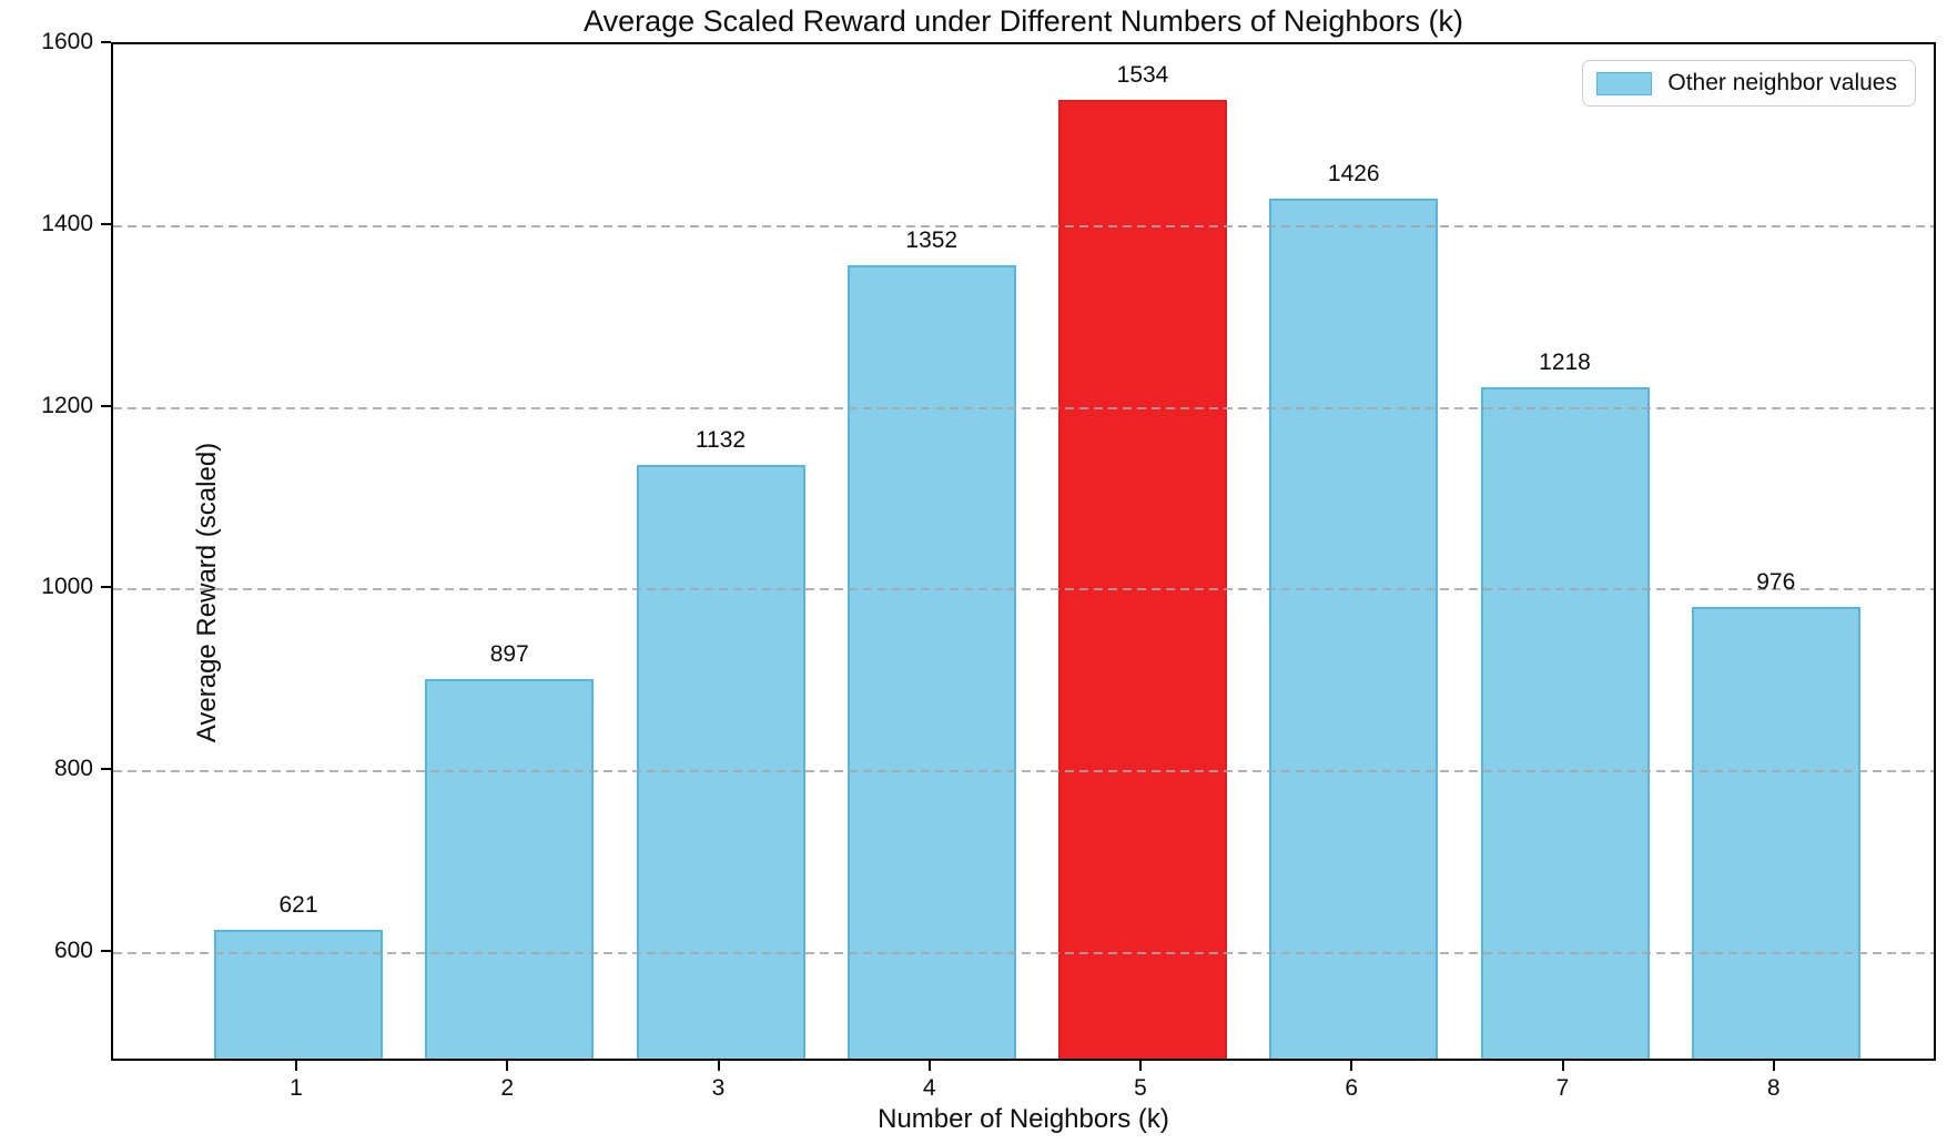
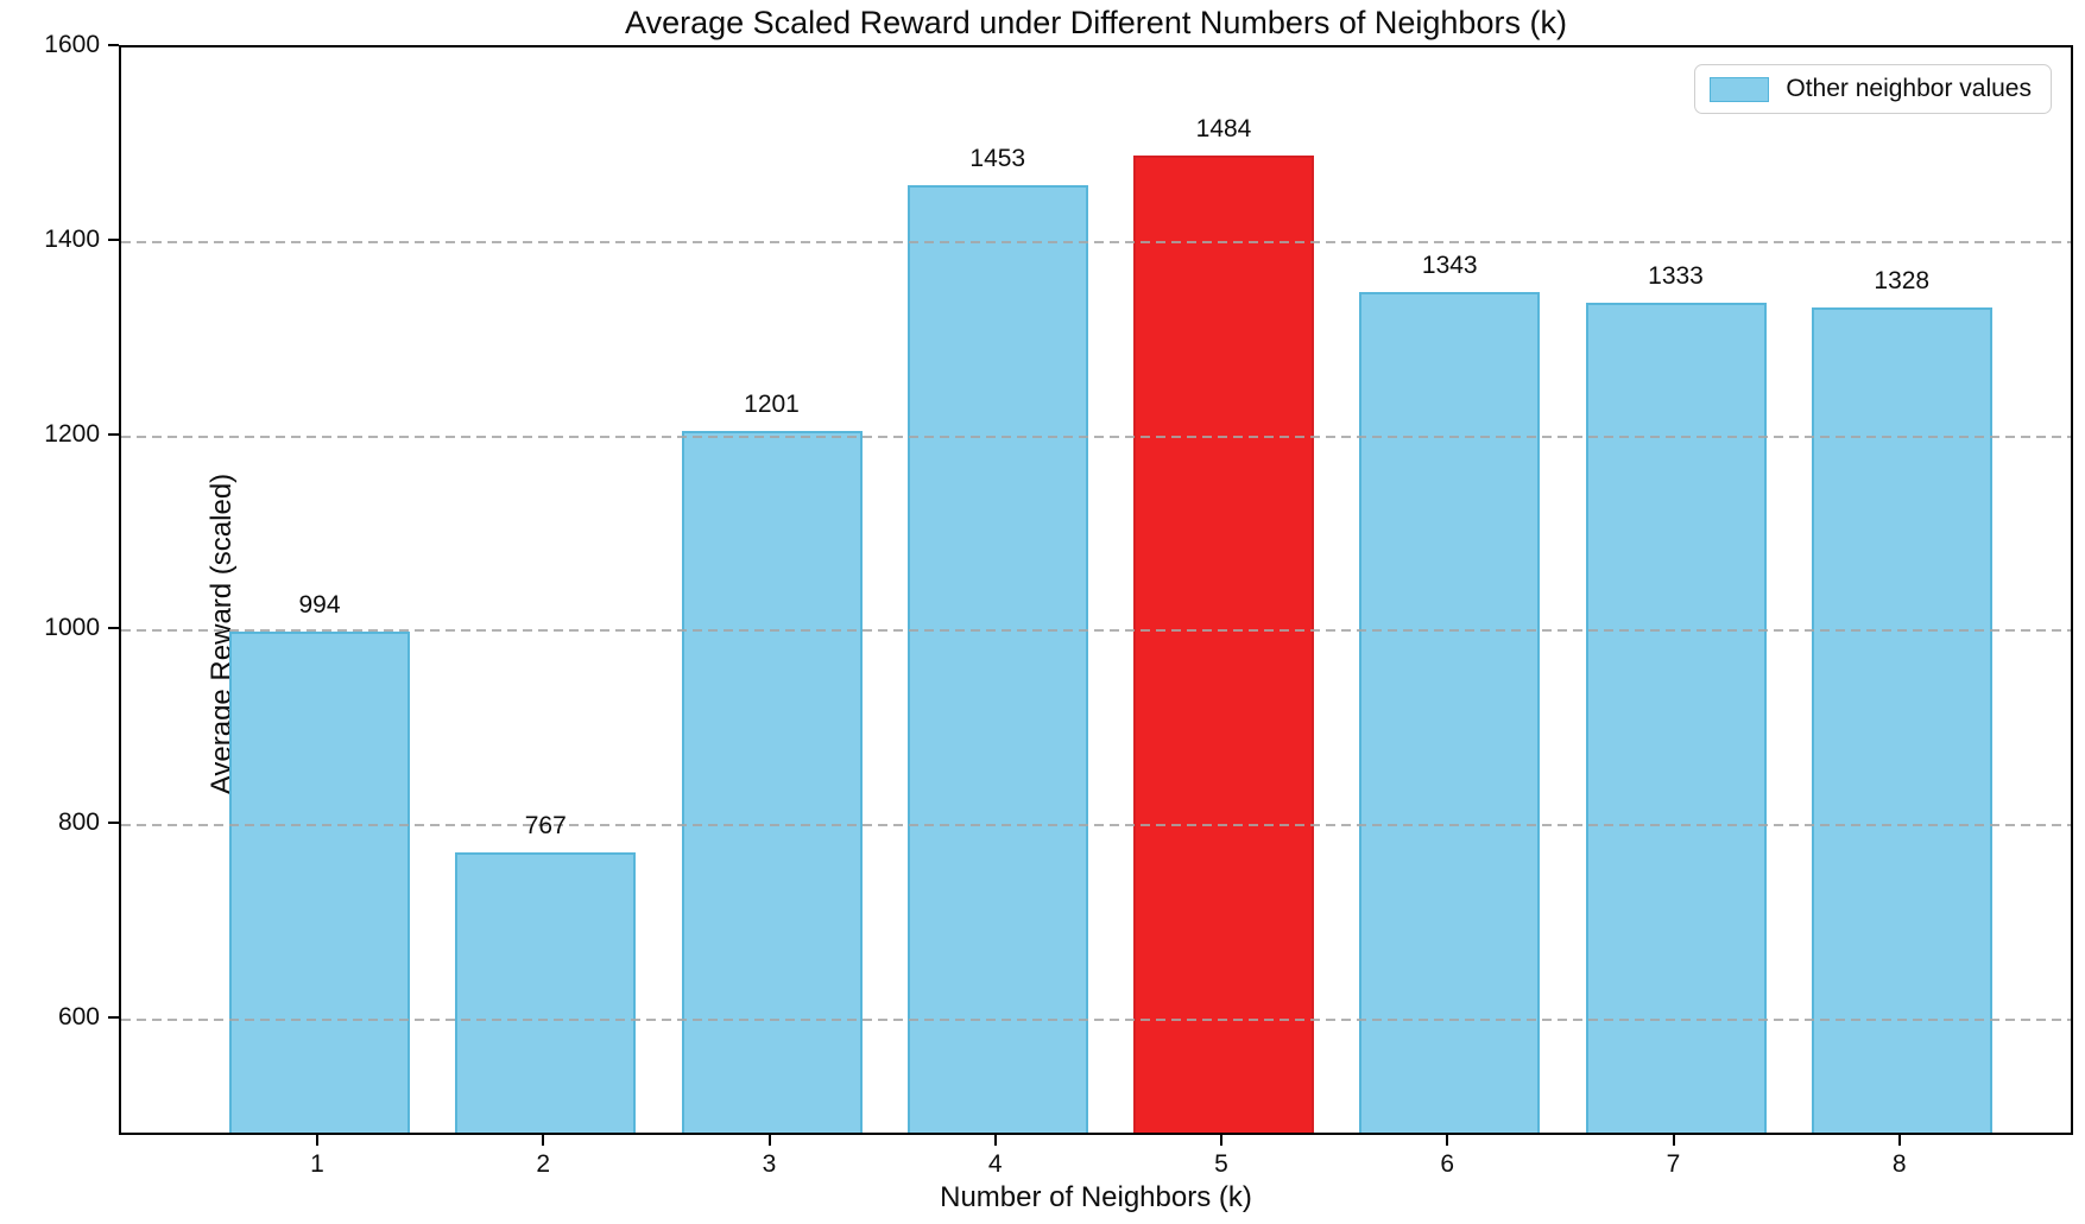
1: 621 -> 994
2: 897 -> 767
3: 1132 -> 1201
4: 1352 -> 1453
5: 1534 -> 1484
6: 1426 -> 1343
7: 1218 -> 1333
8: 976 -> 1328
